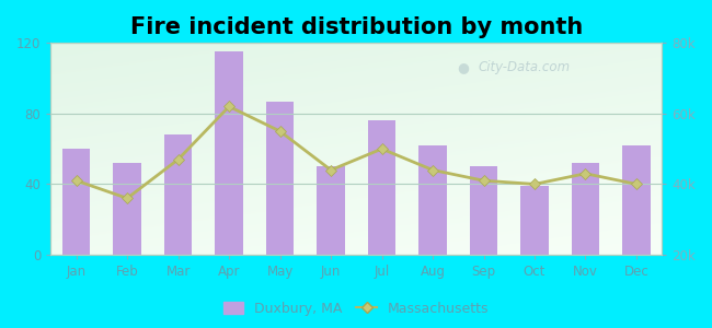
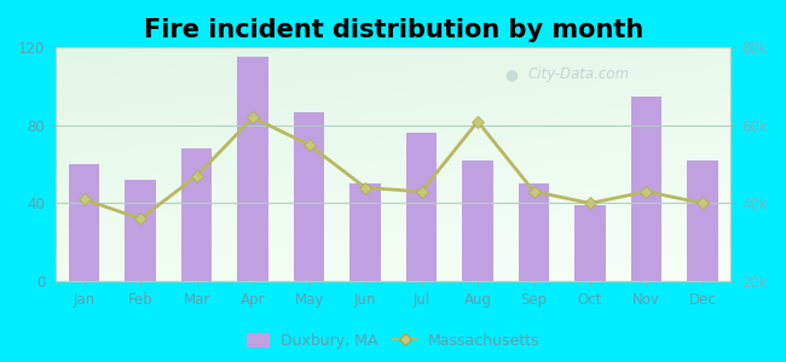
Massachusetts/Jul: 50k -> 43k
Massachusetts/Aug: 44k -> 61k
Massachusetts/Sep: 41k -> 43k
Duxbury, MA/Nov: 52 -> 95
